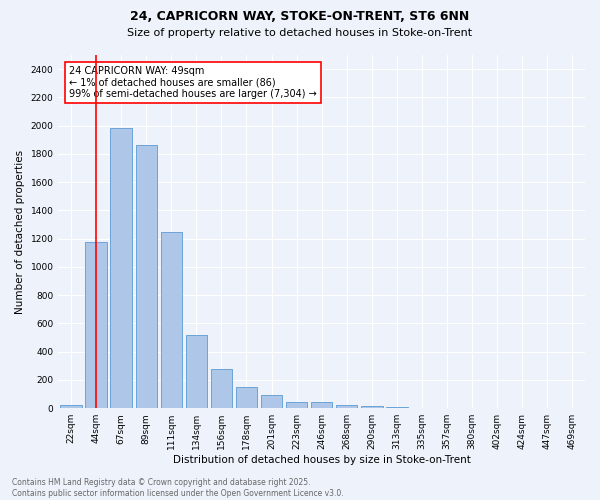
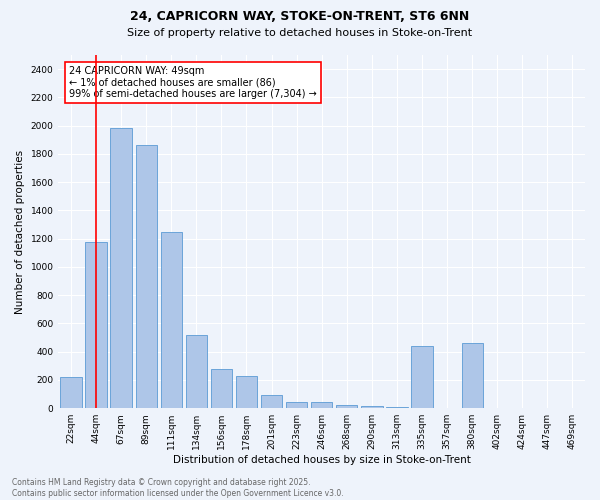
22sqm: 20 -> 220
178sqm: 150 -> 230
335sqm: 0 -> 440
380sqm: 0 -> 460
